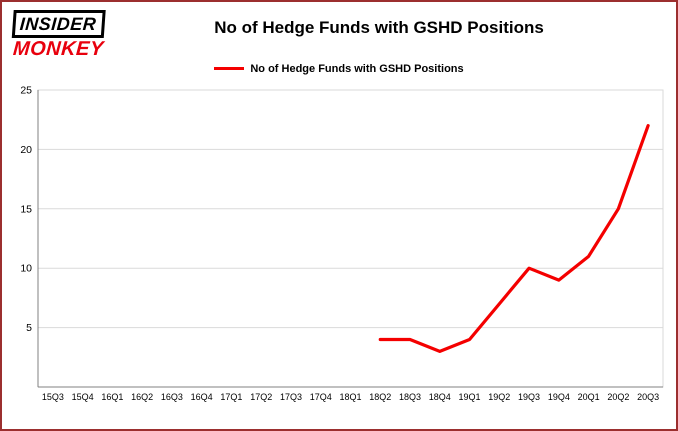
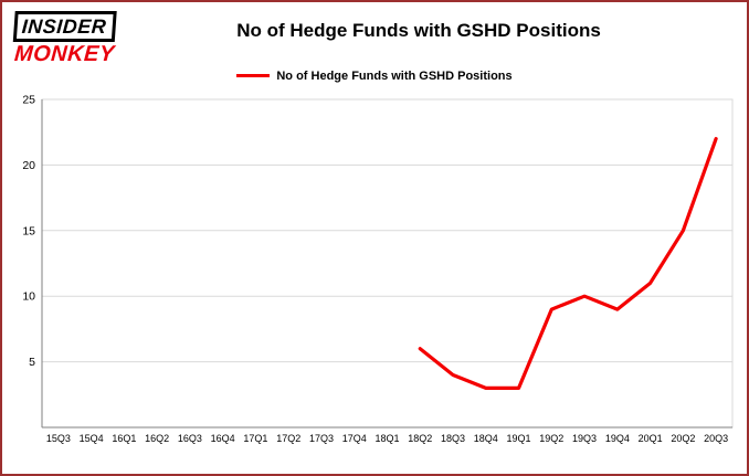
18Q2: 4 -> 6
19Q1: 4 -> 3
19Q2: 7 -> 9
